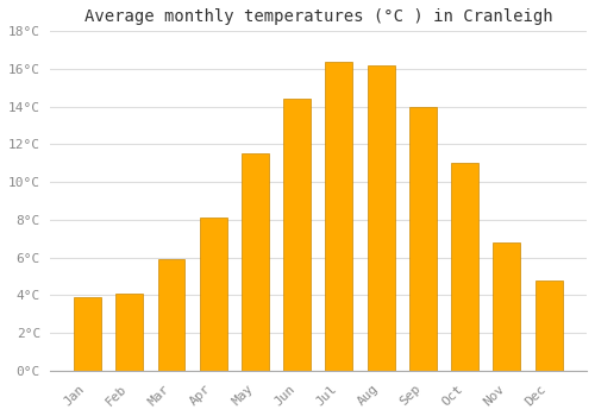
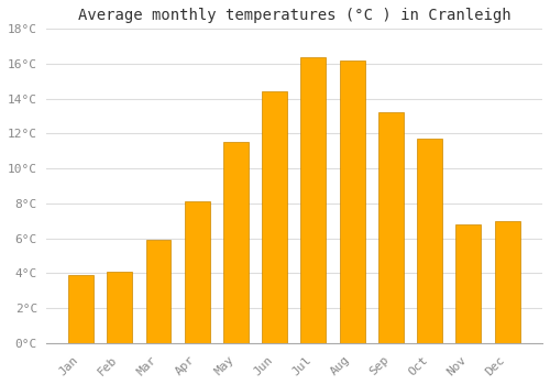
Sep: 14.0°C -> 13.2°C
Oct: 11.0°C -> 11.7°C
Dec: 4.8°C -> 7.0°C
